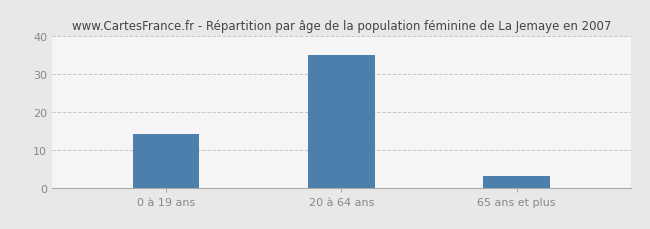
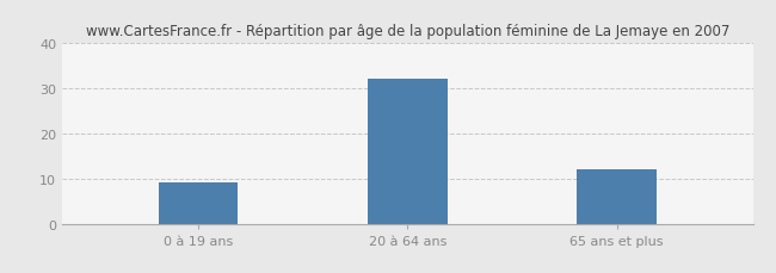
0 à 19 ans: 14 -> 9
20 à 64 ans: 35 -> 32
65 ans et plus: 3 -> 12
